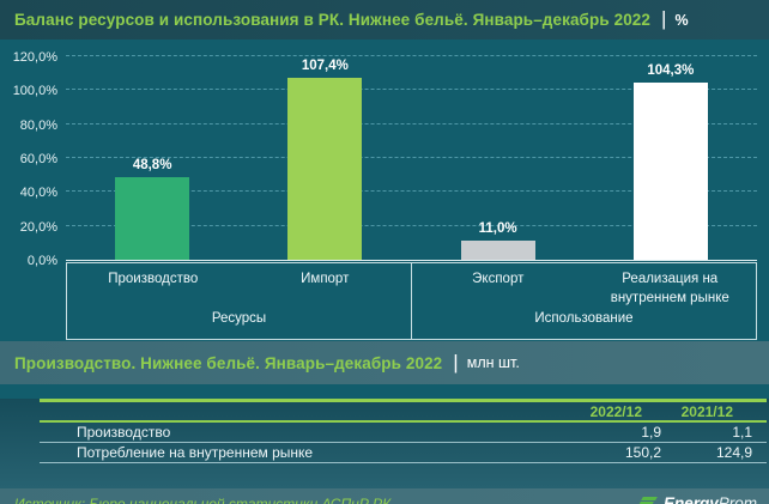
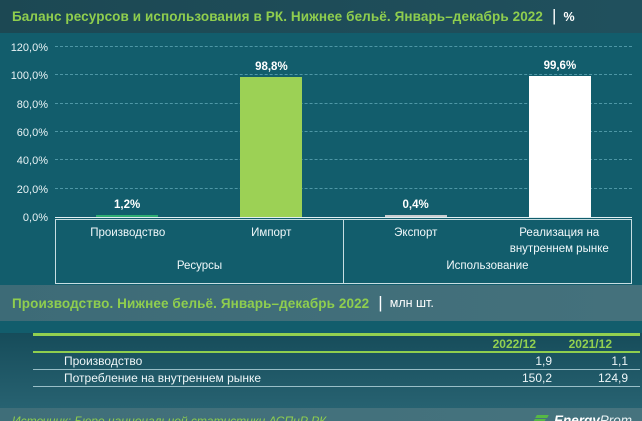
Производство: 48,8% -> 1,2%
Импорт: 107,4% -> 98,8%
Экспорт: 11,0% -> 0,4%
Реализация на внутреннем рынке: 104,3% -> 99,6%
